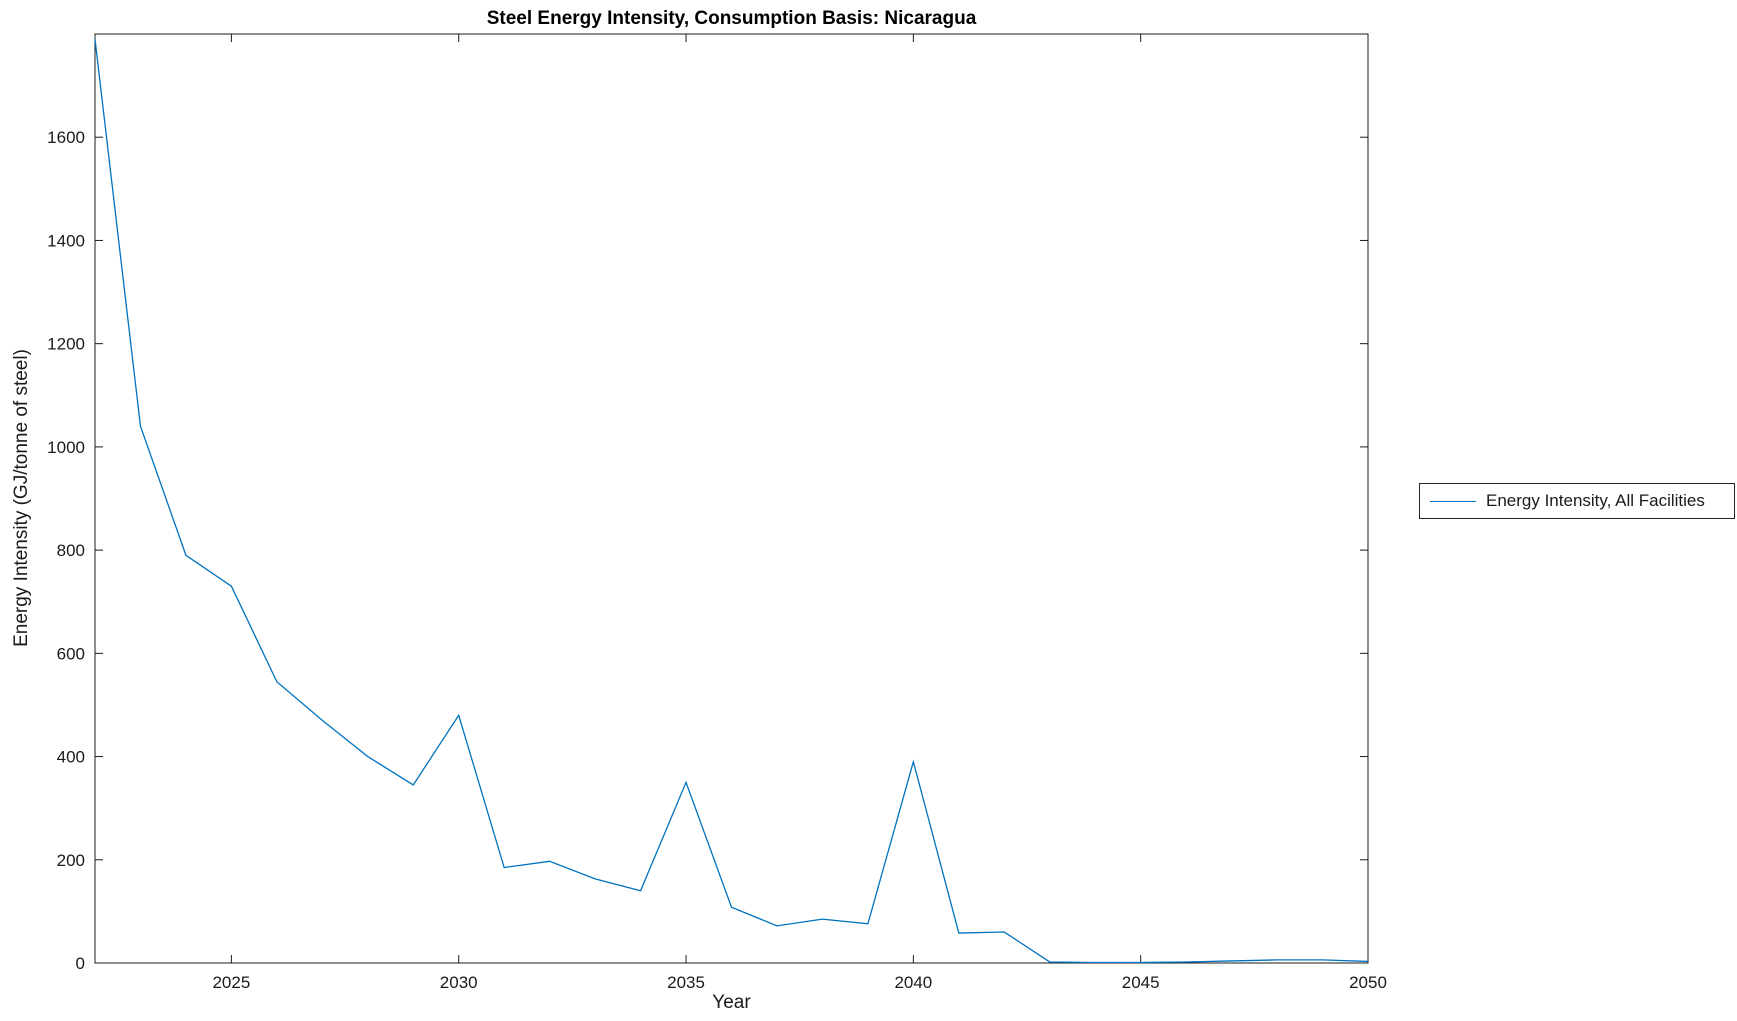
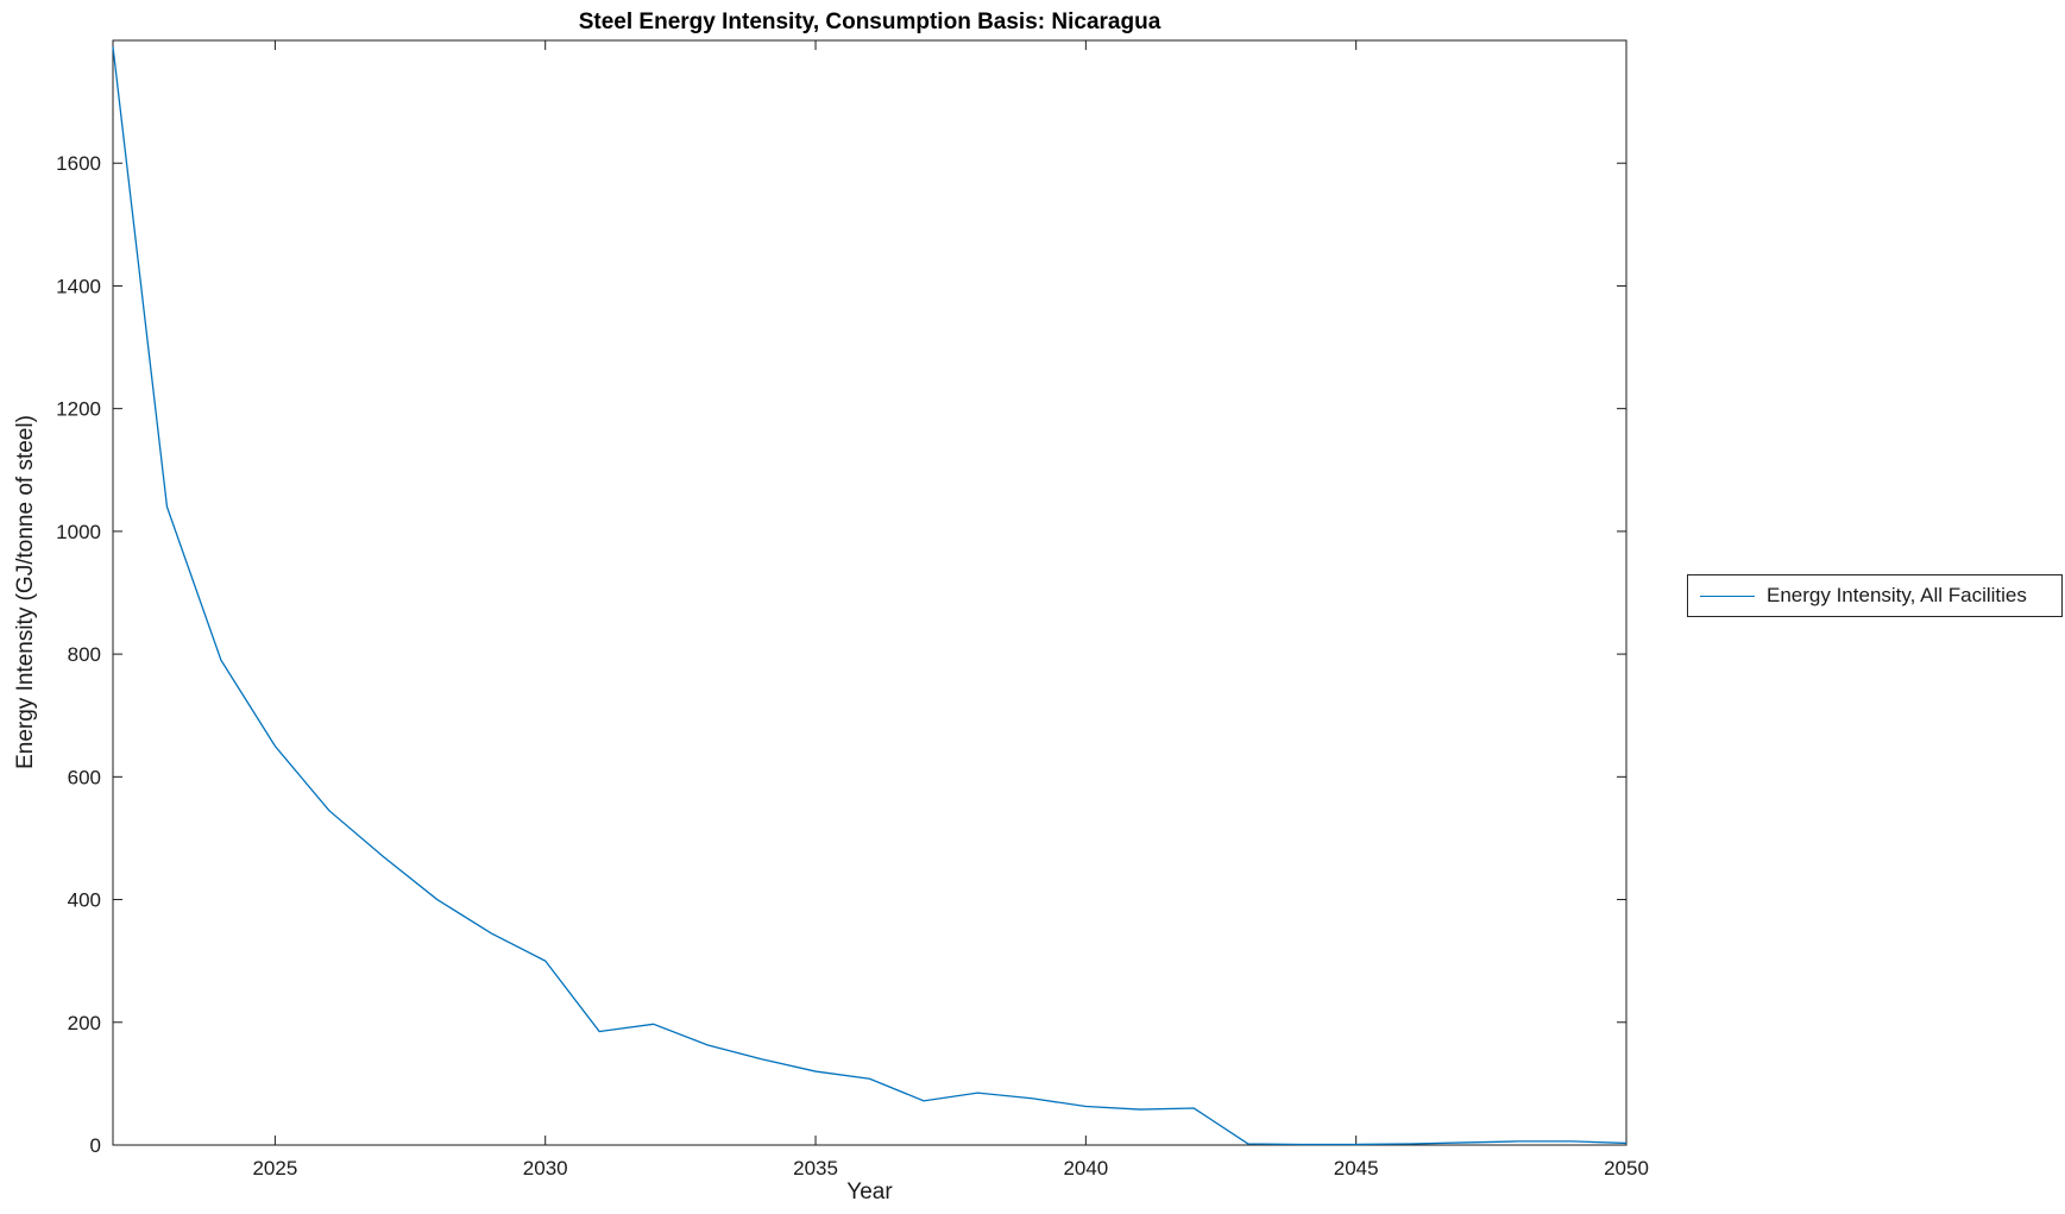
2025: 730 -> 650
2030: 480 -> 300
2035: 350 -> 120
2040: 390 -> 60
